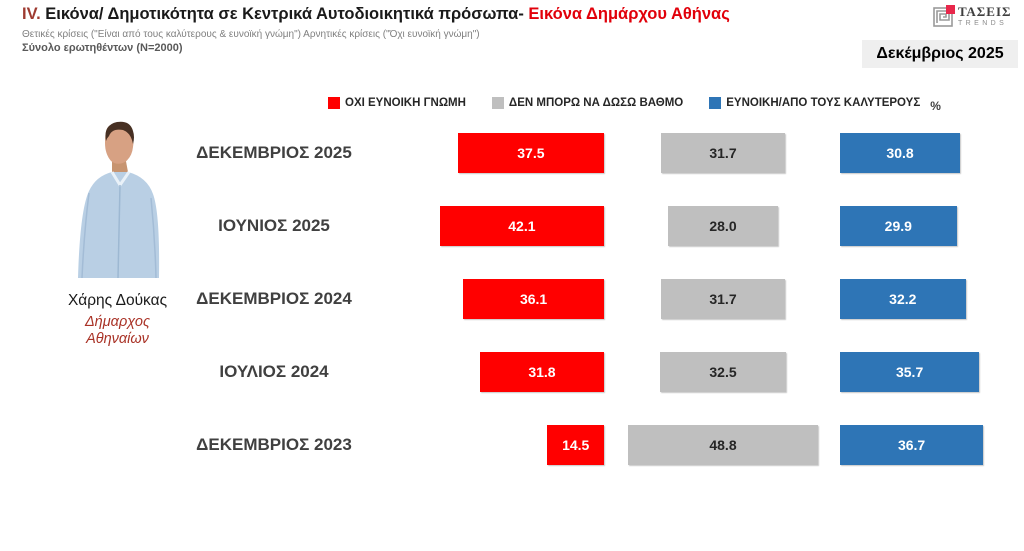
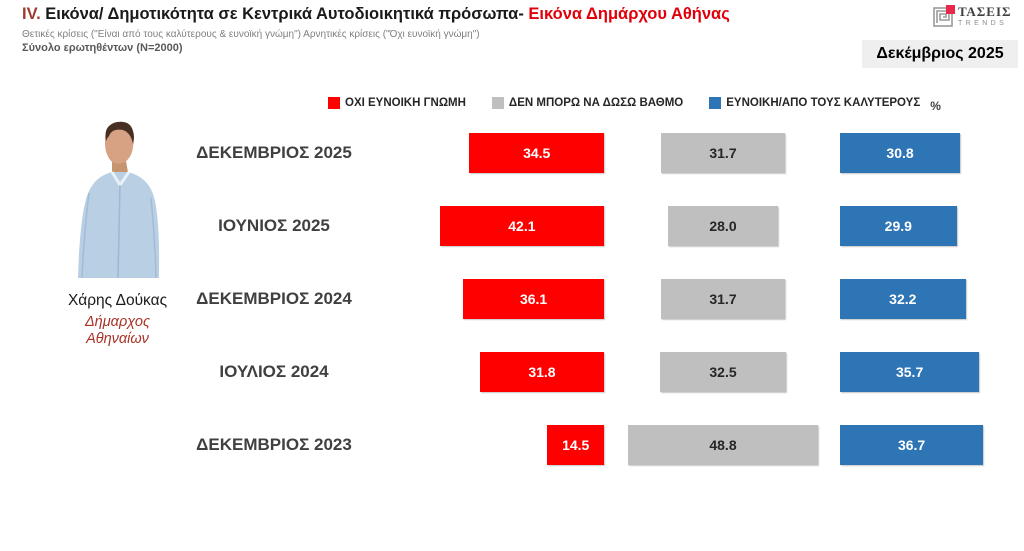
ΟΧΙ ΕΥΝΟΙΚΗ ΓΝΩΜΗ/ΔΕΚΕΜΒΡΙΟΣ 2025: 37.5 -> 34.5
